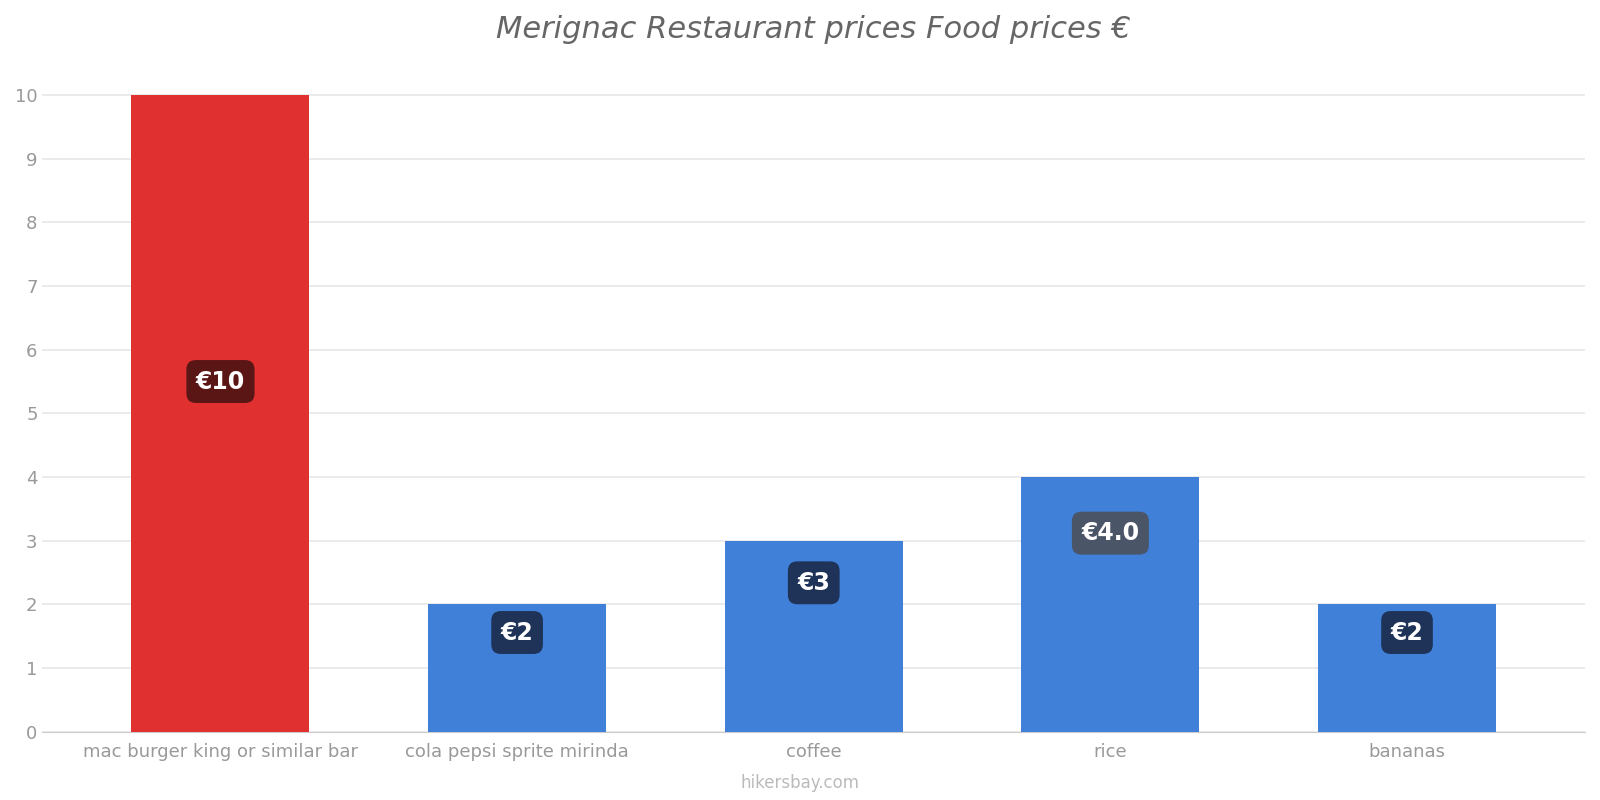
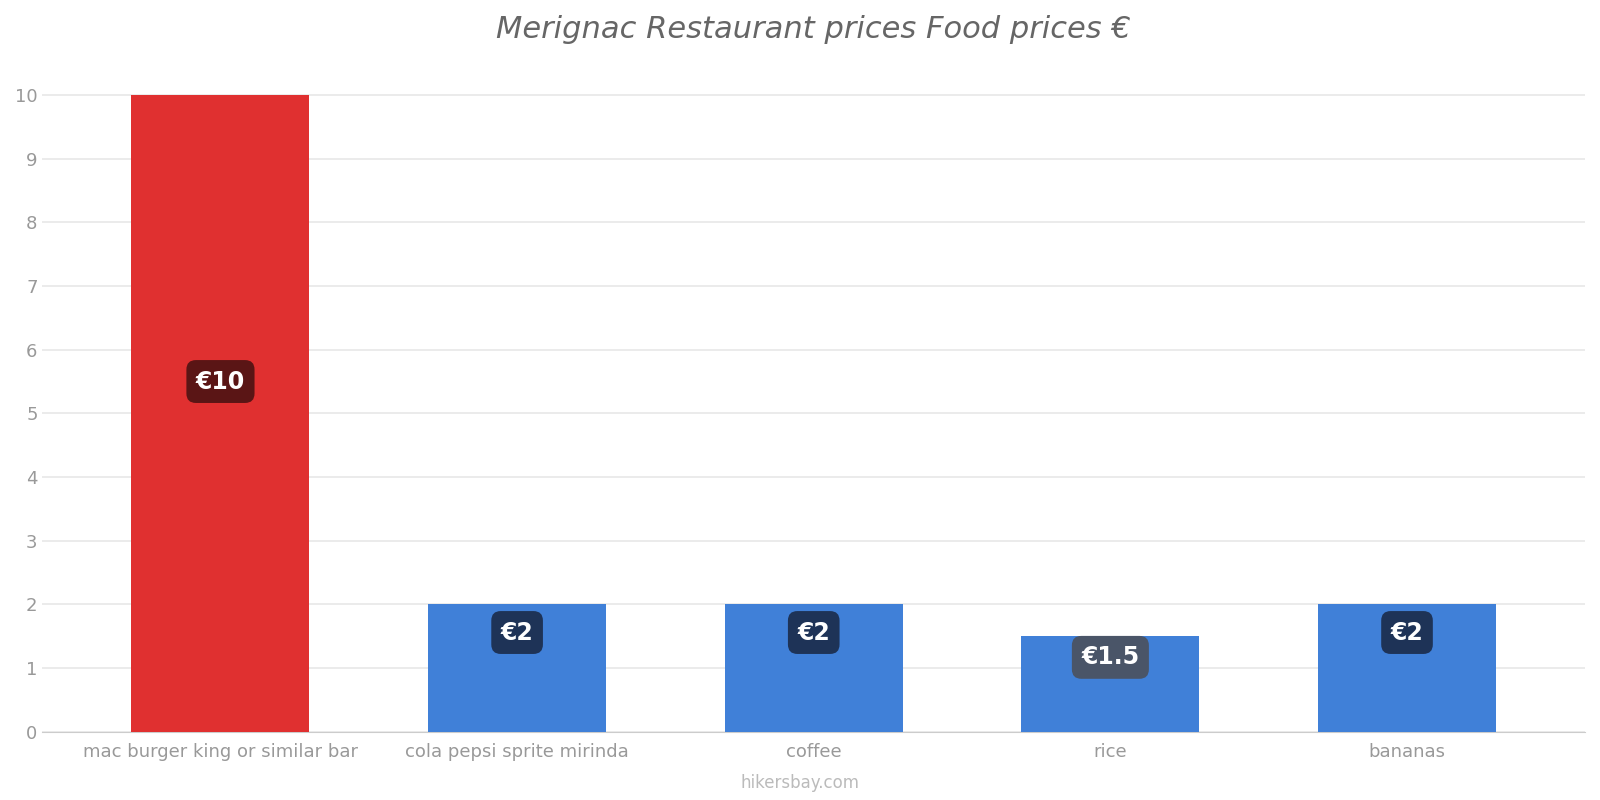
coffee: €3 -> €2
rice: €4.0 -> €1.5
